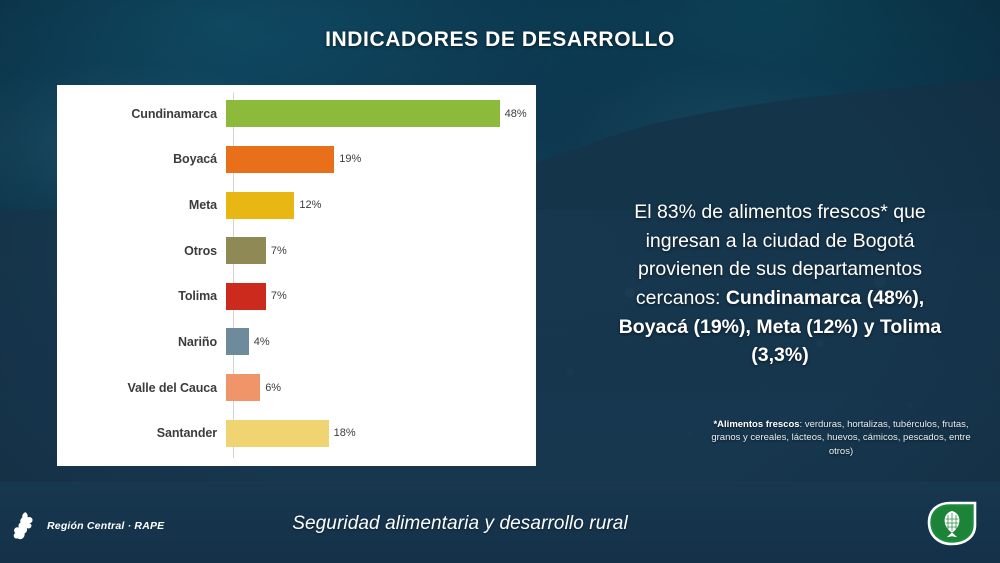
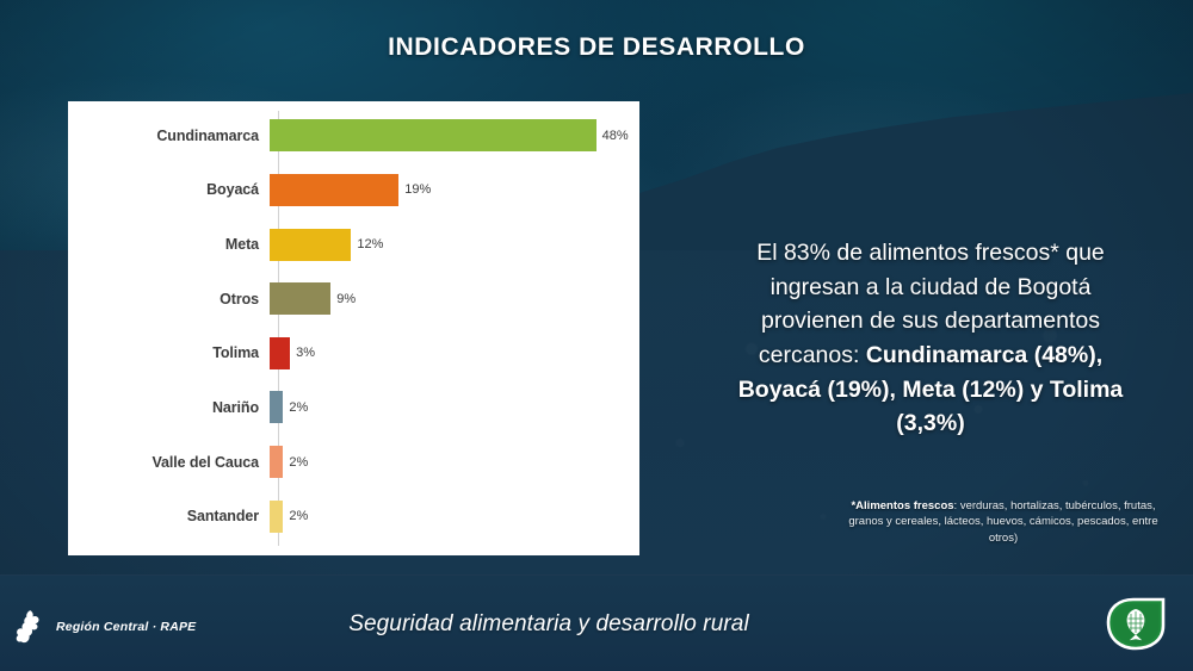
Otros: 7% -> 9%
Tolima: 7% -> 3%
Nariño: 4% -> 2%
Valle del Cauca: 6% -> 2%
Santander: 18% -> 2%
